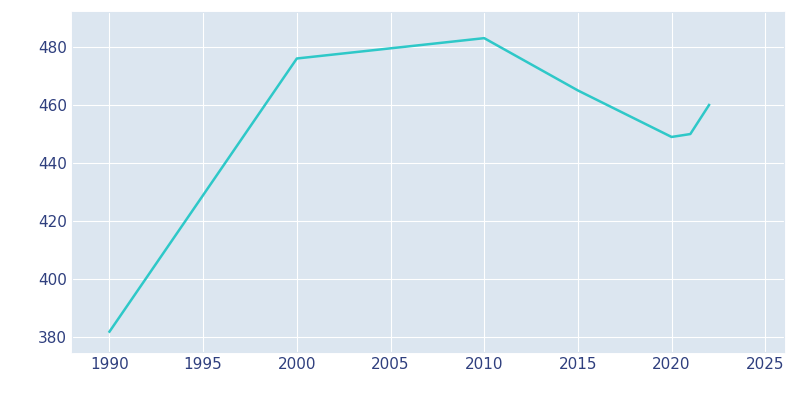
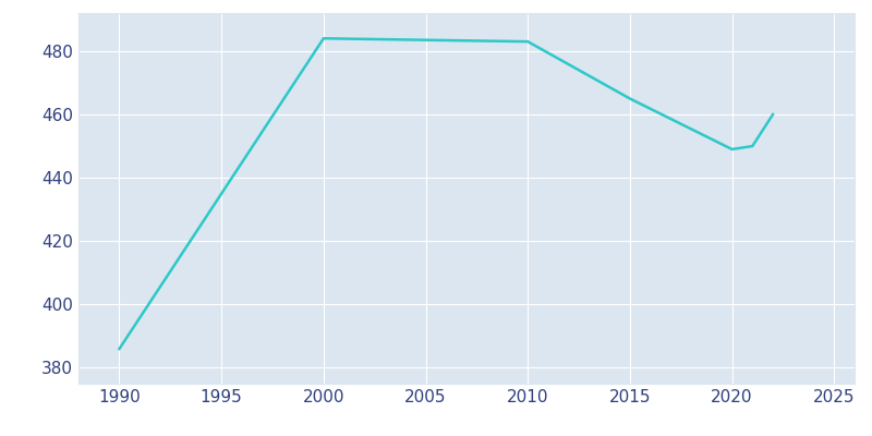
1990: 382 -> 386
2000: 476 -> 484
